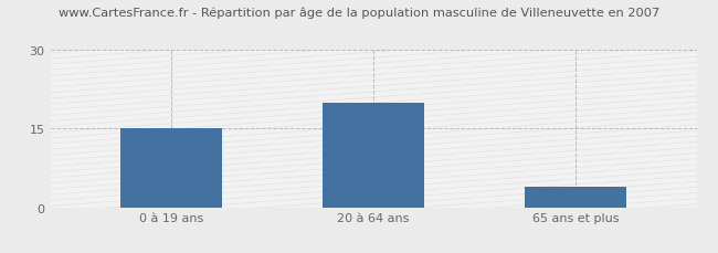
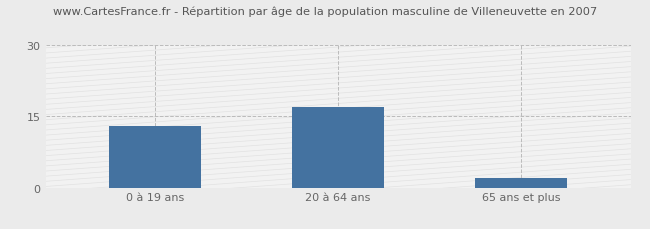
0 à 19 ans: 15 -> 13
20 à 64 ans: 20 -> 17
65 ans et plus: 4 -> 2
